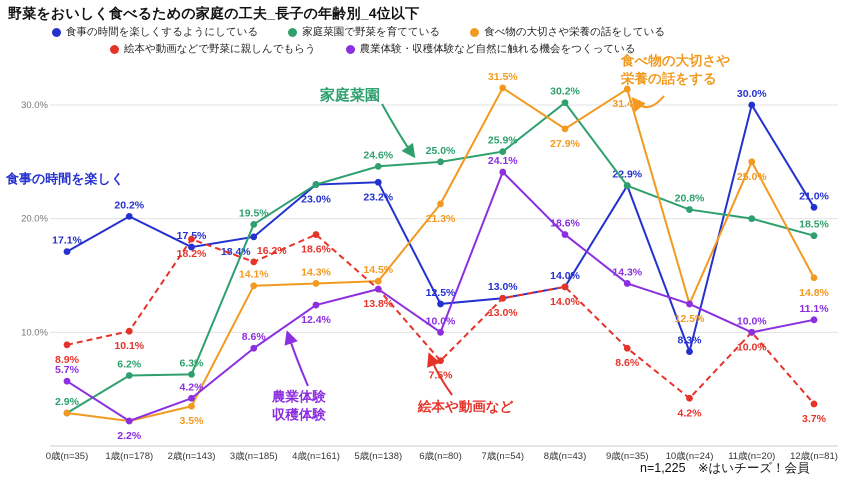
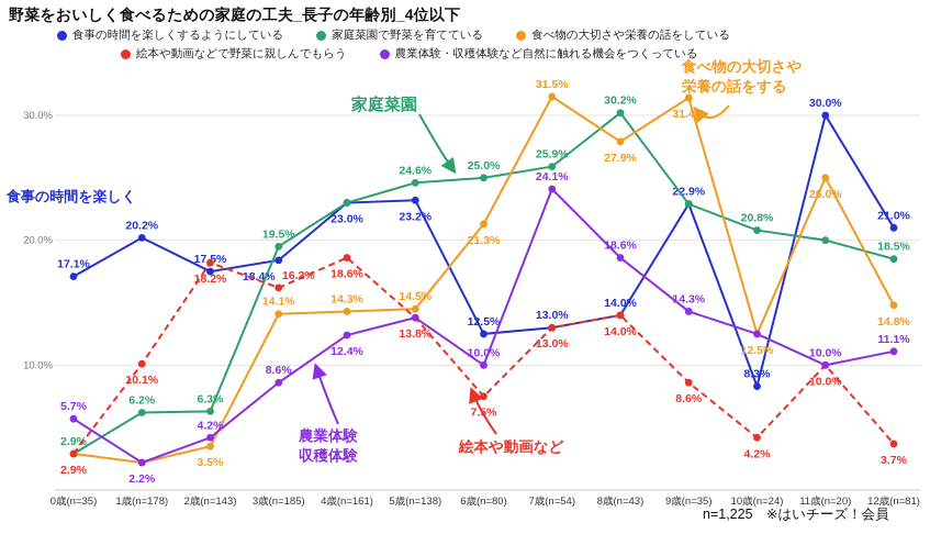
絵本や動画などで野菜に親しんでもらう/0歳(n=35): 8.9% -> 2.9%
